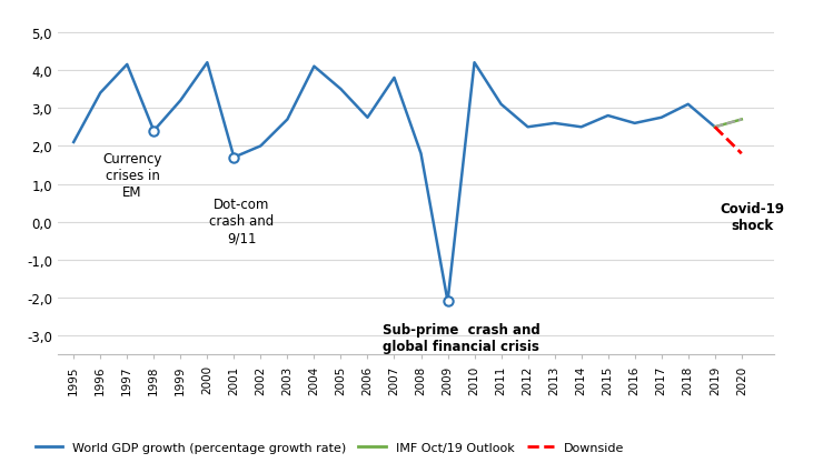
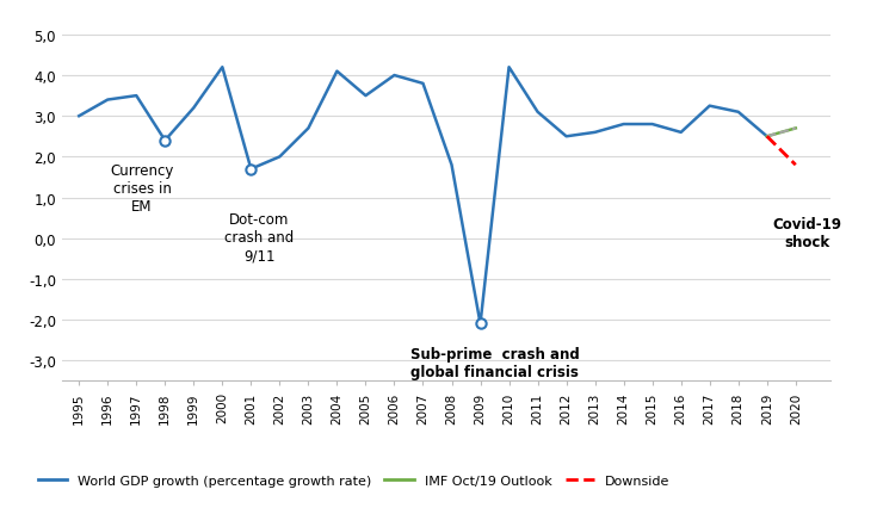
1995: 2,10 -> 3,00
1997: 4,15 -> 3,50
2006: 2,75 -> 4,00
2014: 2,50 -> 2,80
2017: 2,75 -> 3,25
